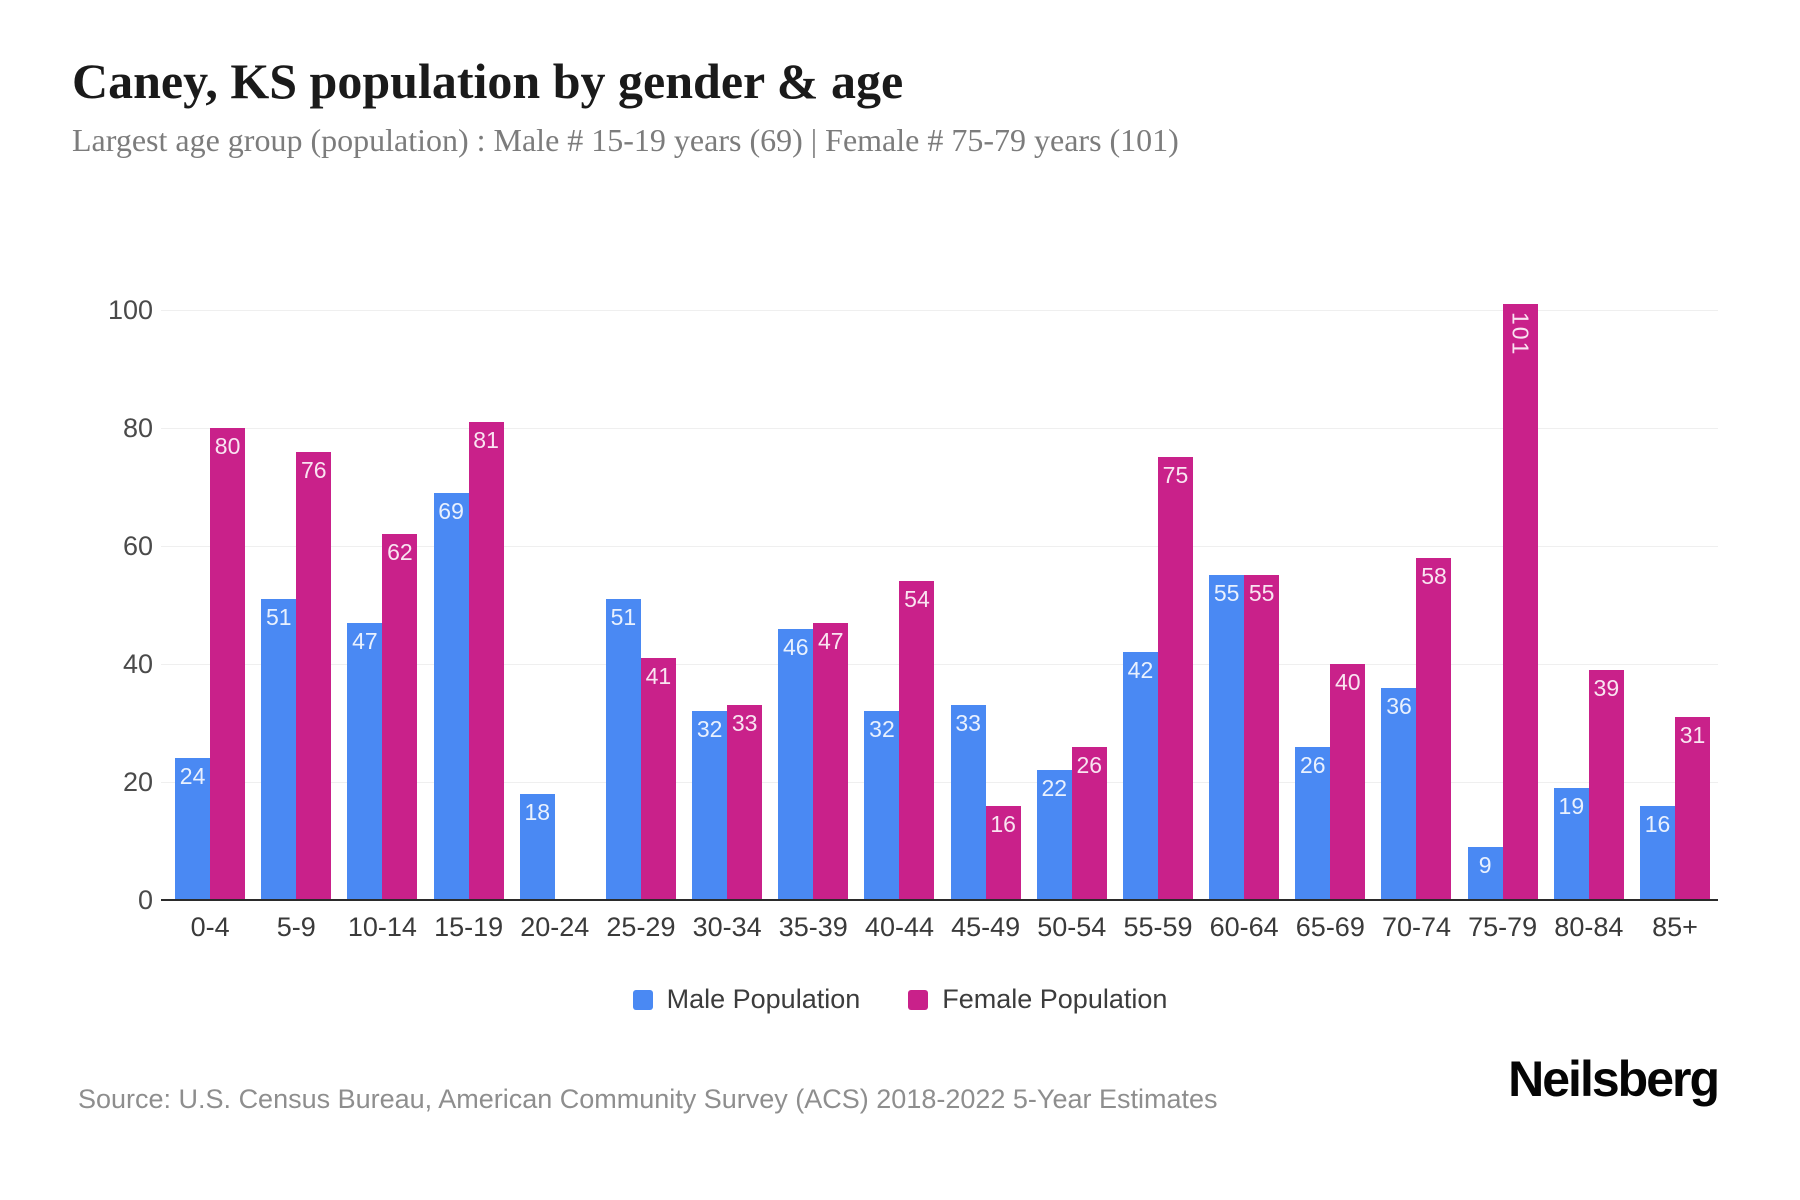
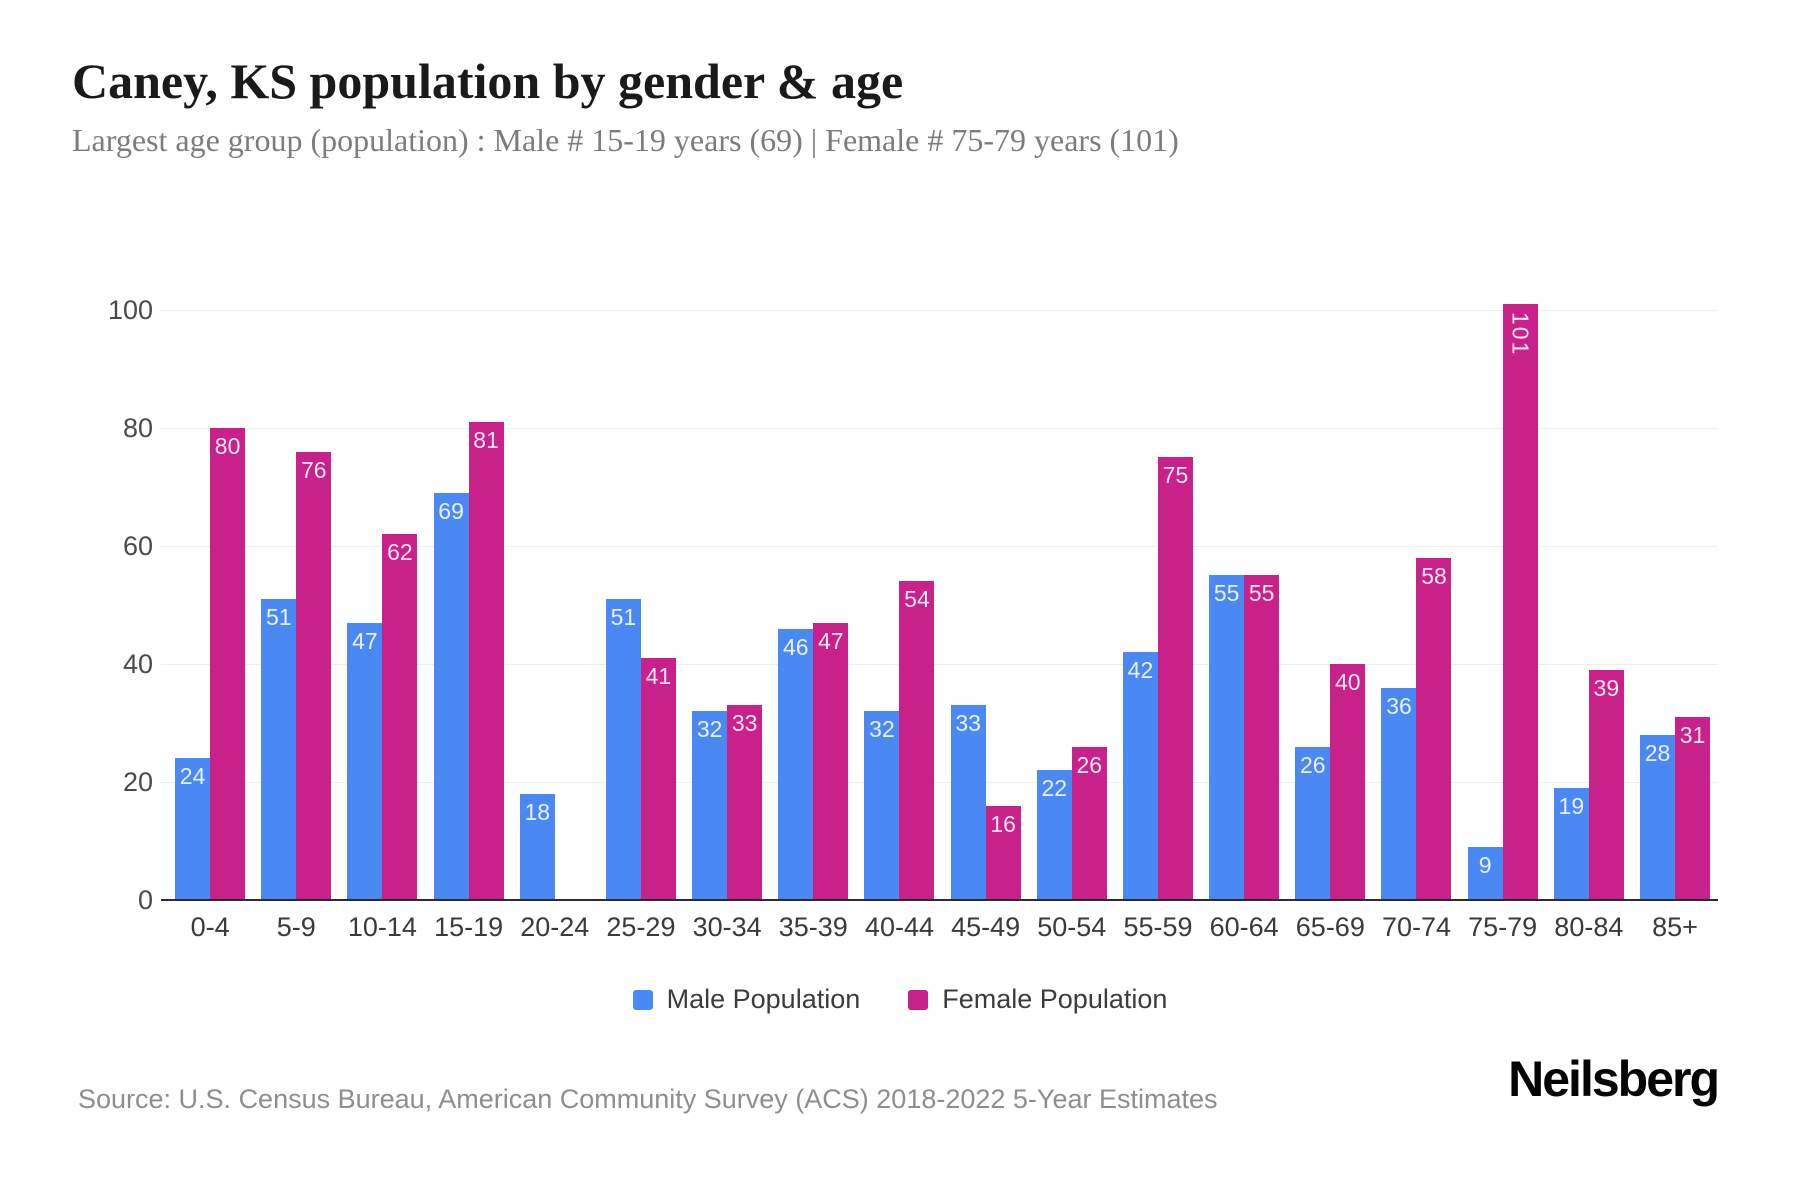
Male Population/85+: 16 -> 28
